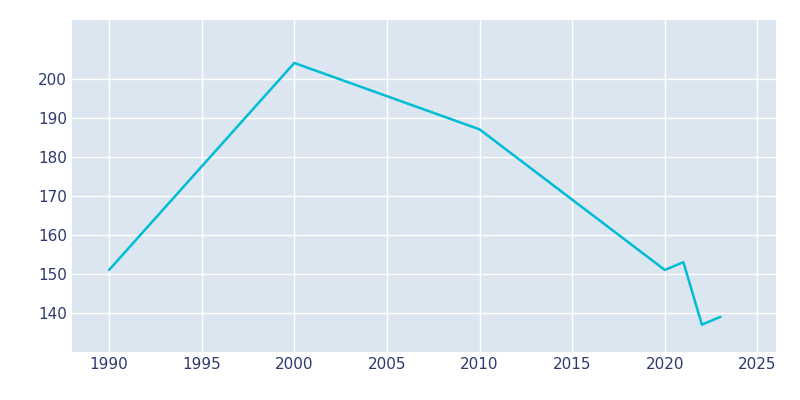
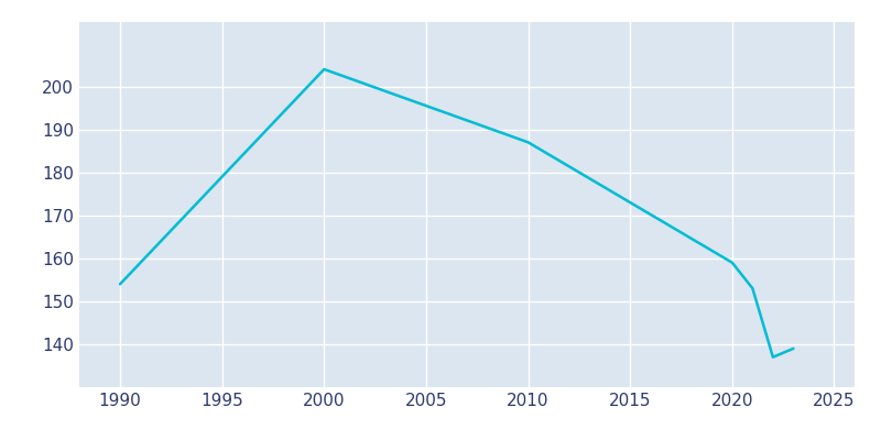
1990: 151 -> 154
2020: 151 -> 159
